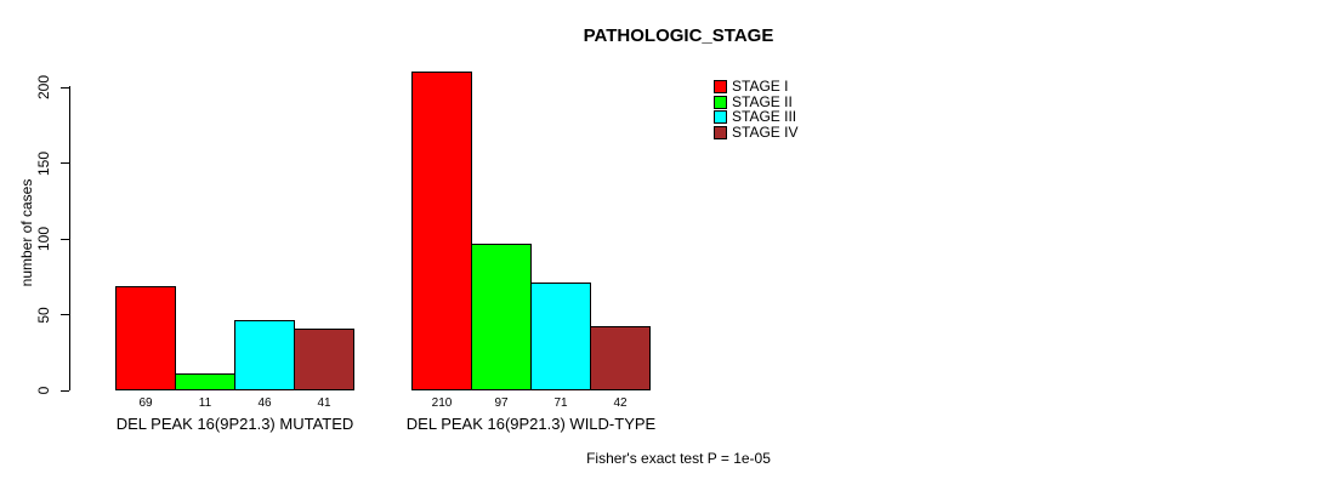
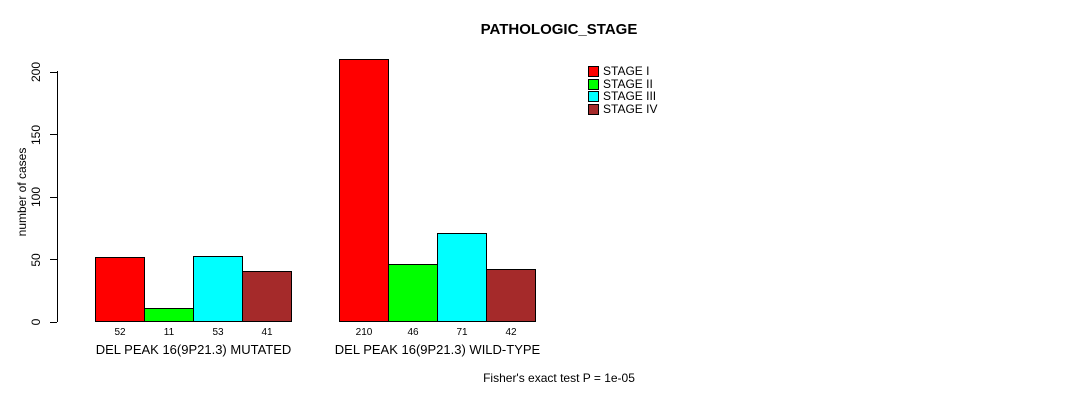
STAGE I/DEL PEAK 16(9P21.3) MUTATED: 69 -> 52
STAGE III/DEL PEAK 16(9P21.3) MUTATED: 46 -> 53
STAGE II/DEL PEAK 16(9P21.3) WILD-TYPE: 97 -> 46
